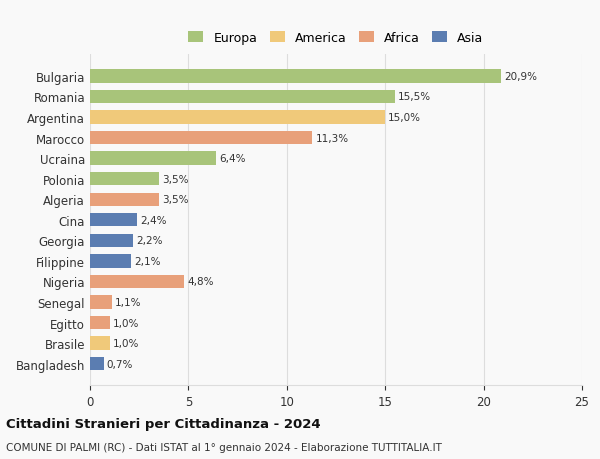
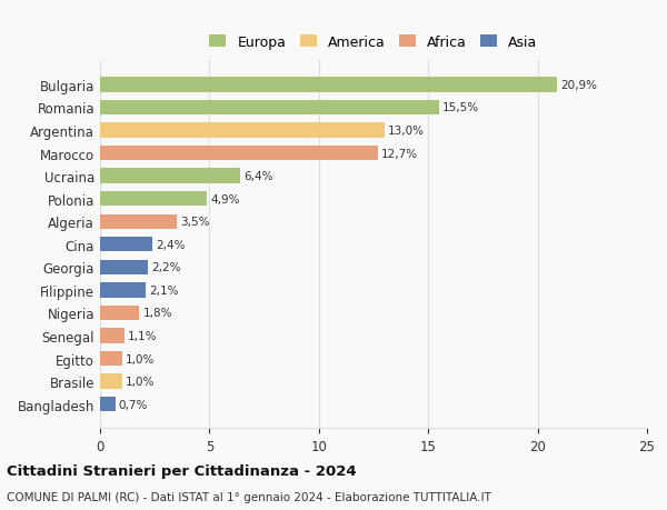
Argentina: 15,0% -> 13,0%
Marocco: 11,3% -> 12,7%
Polonia: 3,5% -> 4,9%
Nigeria: 4,8% -> 1,8%
